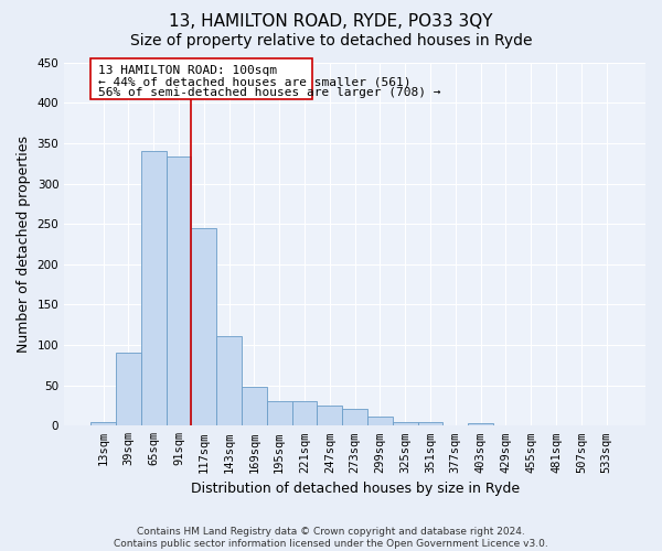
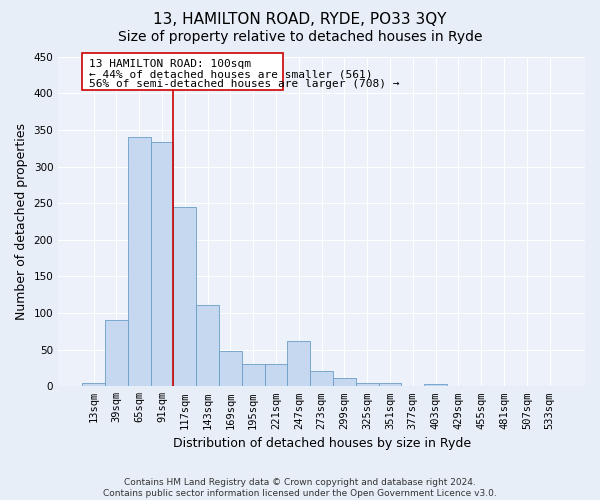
247sqm: 25 -> 62
